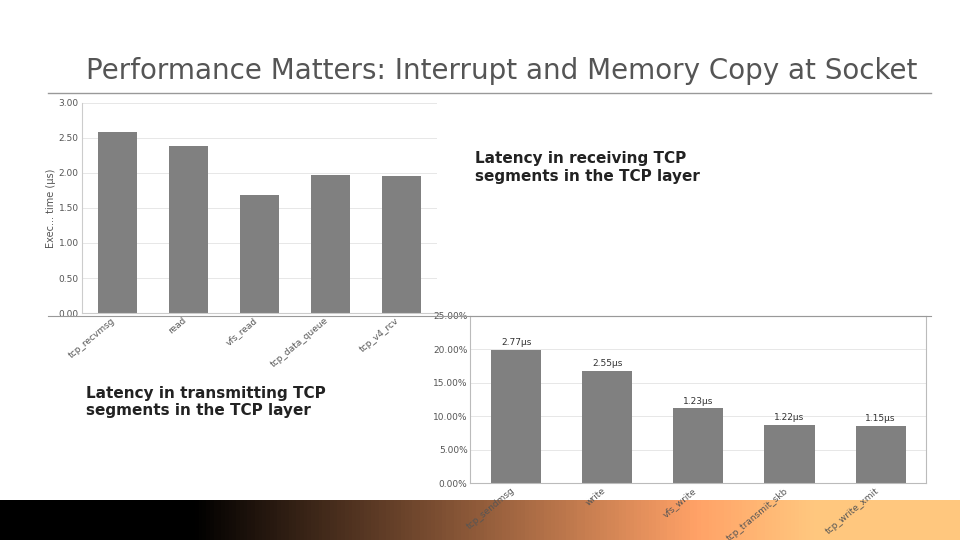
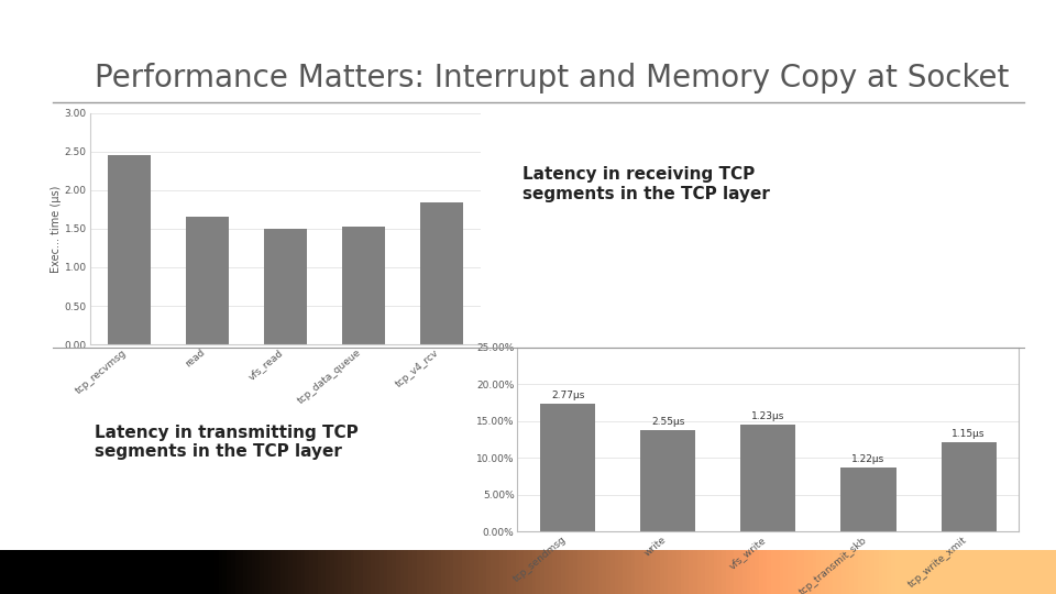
tcp_recvmsg: 2.58 -> 2.46
read: 2.38 -> 1.66
vfs_read: 1.68 -> 1.50
tcp_data_queue: 1.97 -> 1.52
tcp_v4_rcv: 1.95 -> 1.84
tcp_sendmsg: 19.9% -> 17.4%
write: 16.8% -> 13.8%
vfs_write: 11.2% -> 14.6%
tcp_write_xmit: 8.6% -> 12.2%
